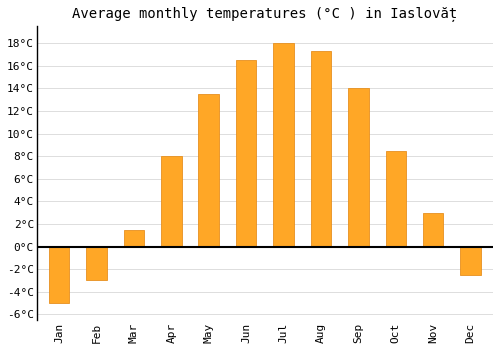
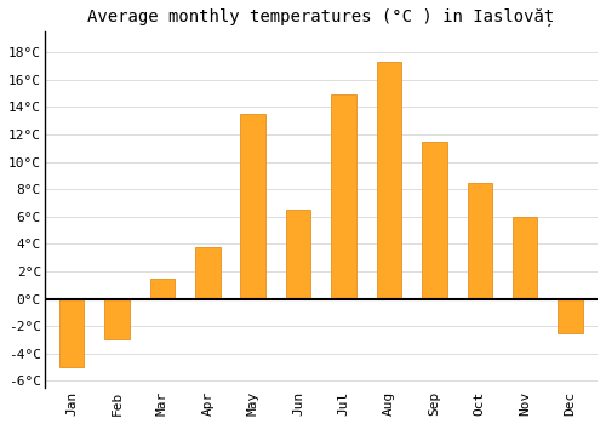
Apr: 8.0°C -> 3.8°C
Jun: 16.5°C -> 6.5°C
Jul: 18.0°C -> 14.9°C
Sep: 14.0°C -> 11.5°C
Nov: 3.0°C -> 6.0°C
